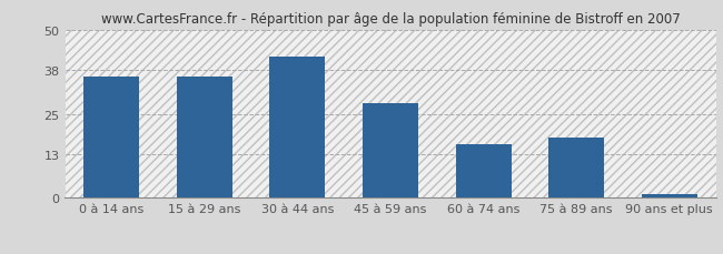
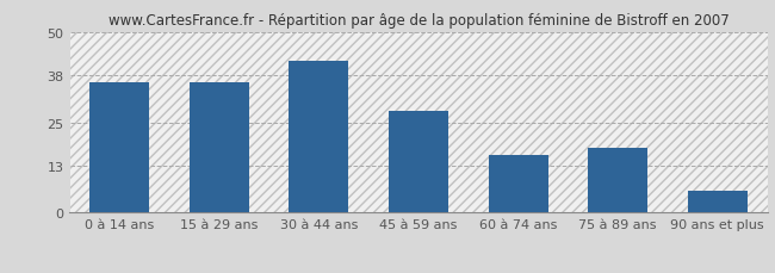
90 ans et plus: 1 -> 6
